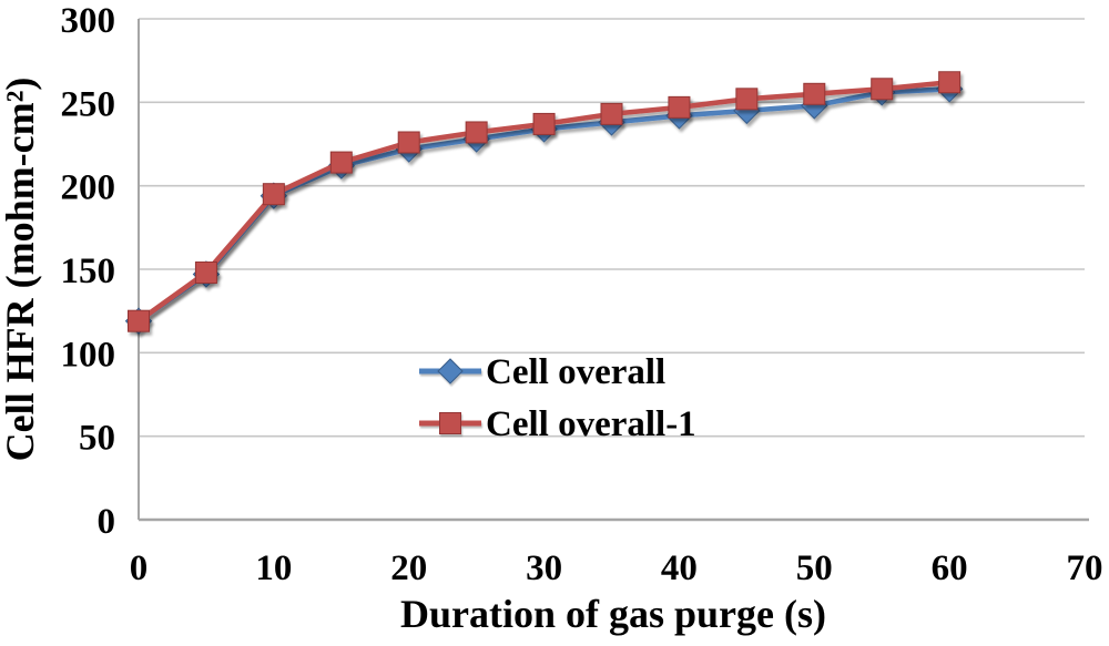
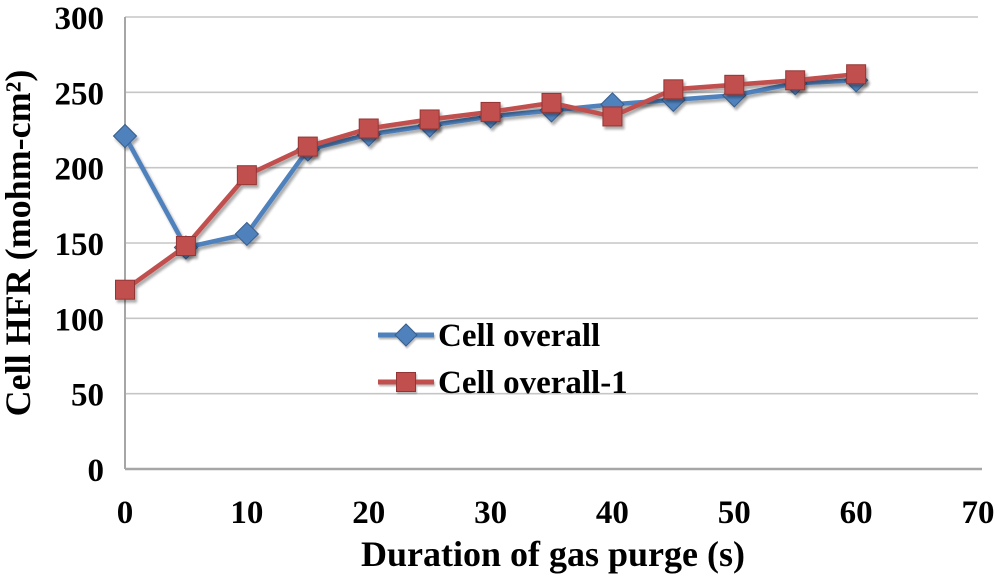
Cell overall/0: 119 -> 221
Cell overall/10: 194 -> 156
Cell overall-1/40: 247 -> 234
